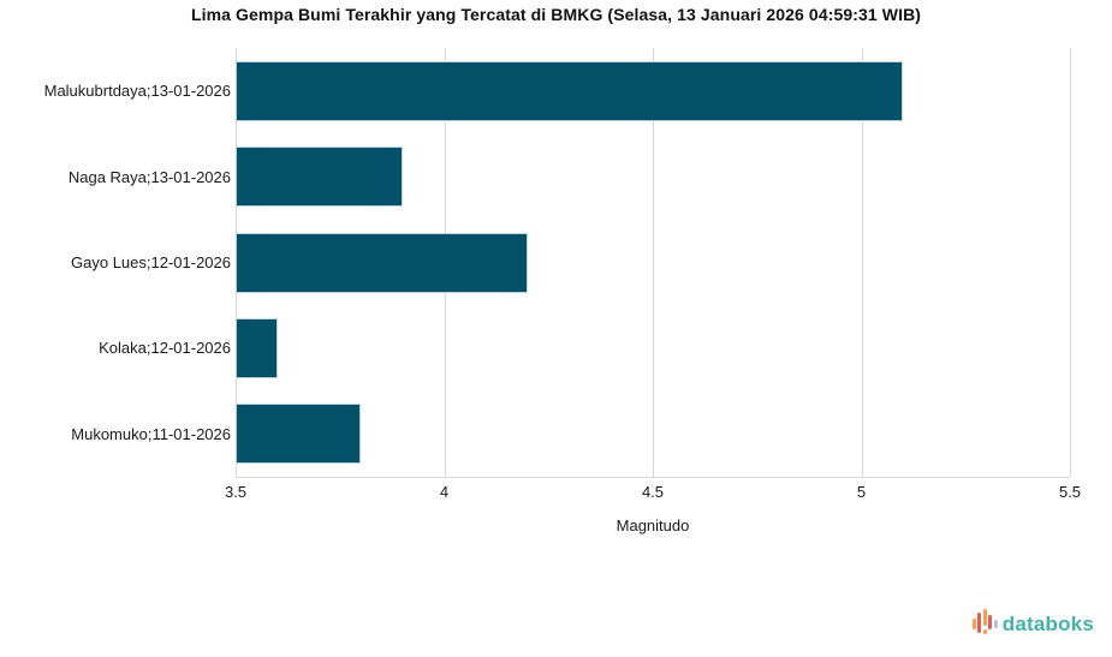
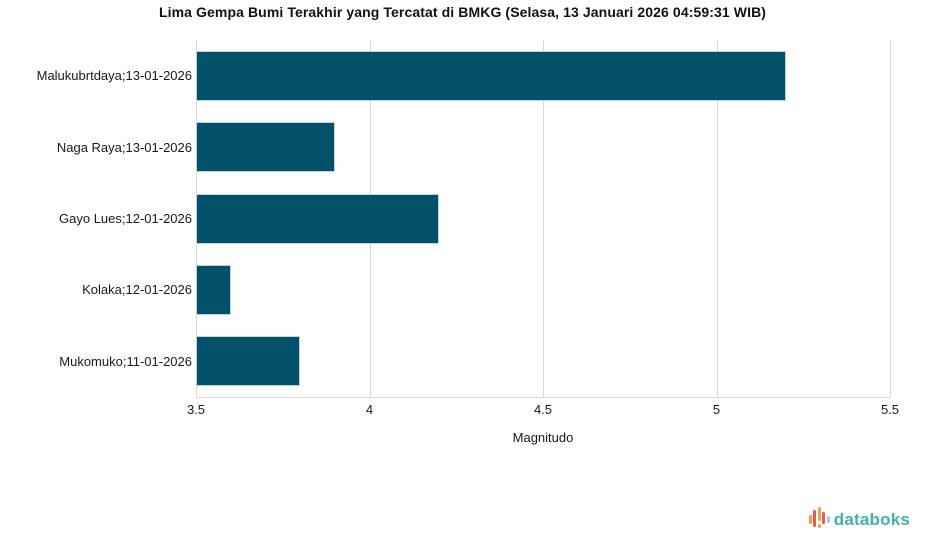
Malukubrtdaya;13-01-2026: 5.1 -> 5.2
